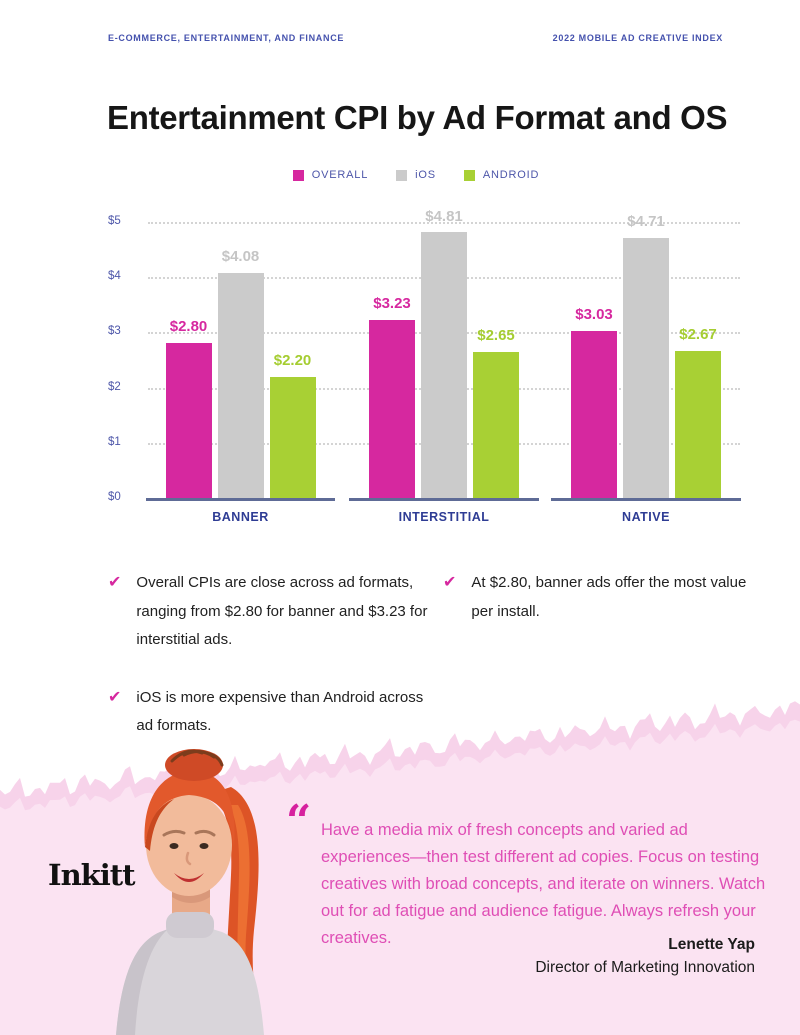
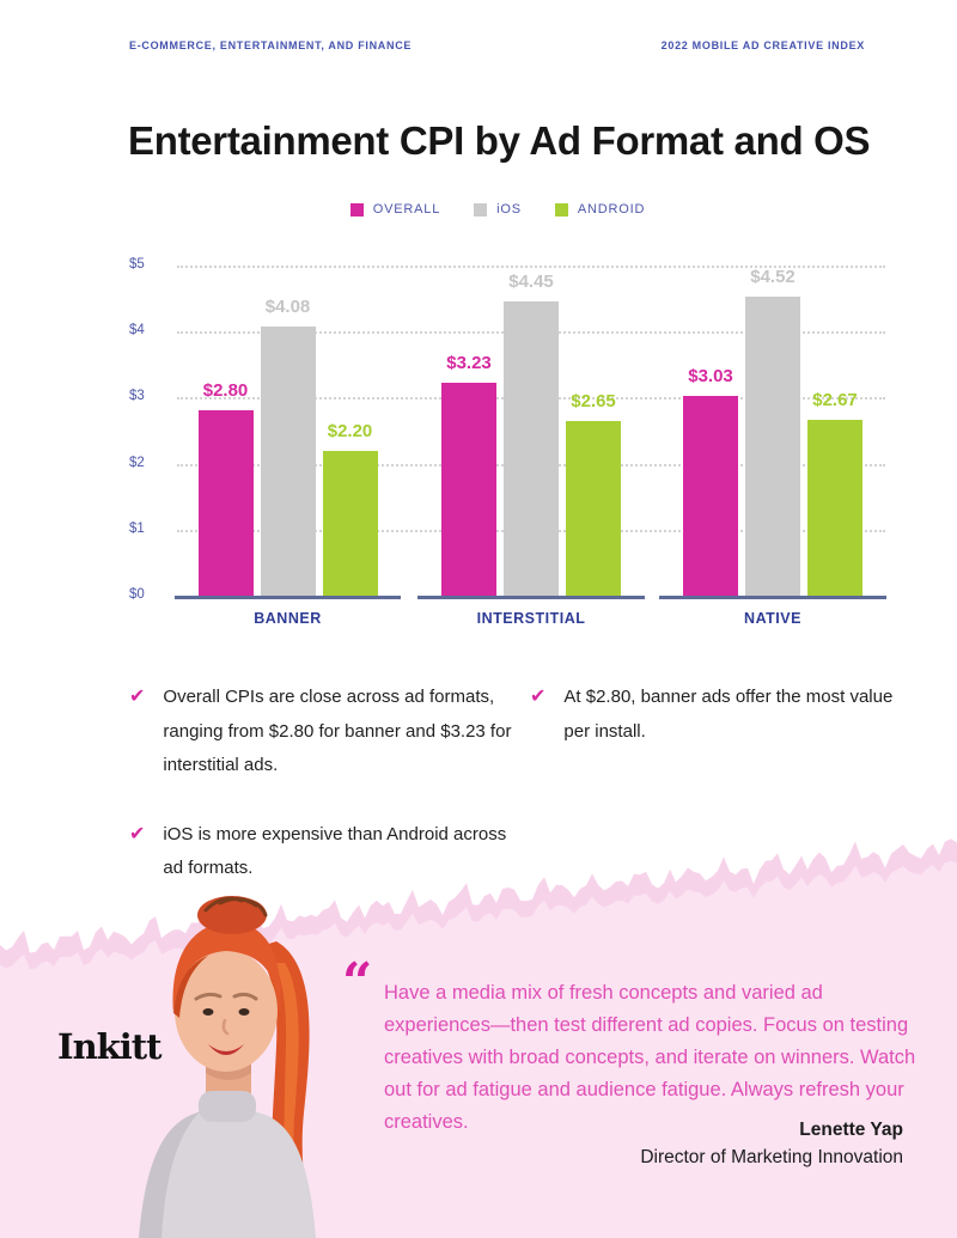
iOS/INTERSTITIAL: $4.81 -> $4.45
iOS/NATIVE: $4.71 -> $4.52
